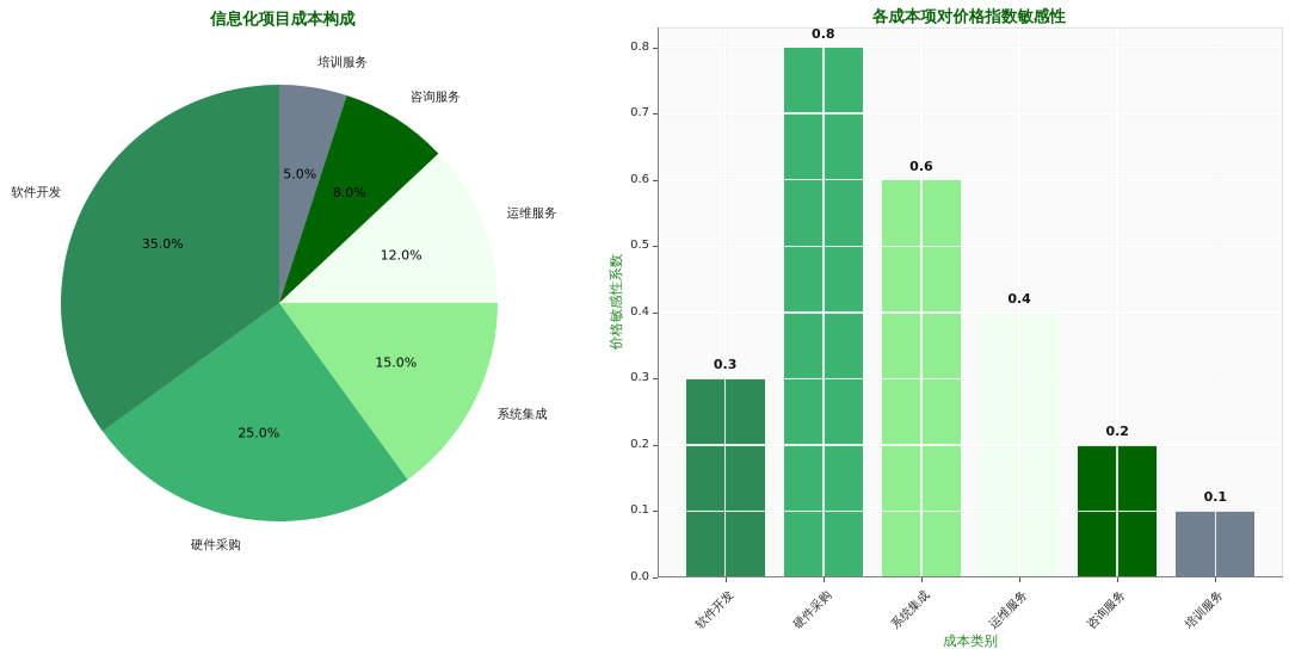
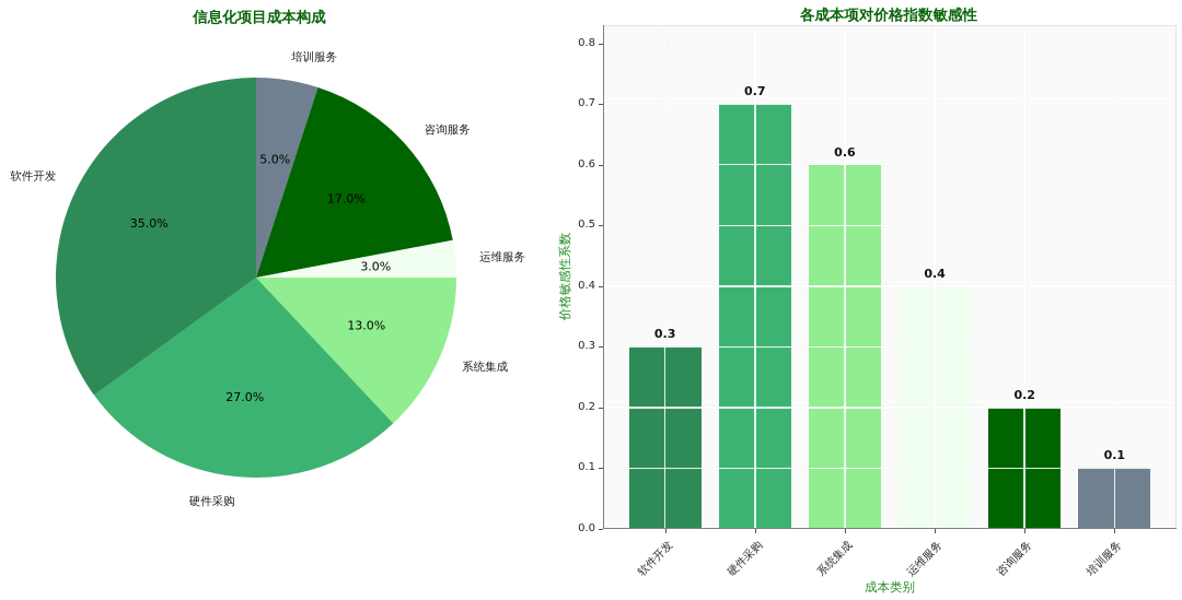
信息化项目成本构成/咨询服务: 8.0% -> 17.0%
信息化项目成本构成/运维服务: 12.0% -> 3.0%
信息化项目成本构成/系统集成: 15.0% -> 13.0%
信息化项目成本构成/硬件采购: 25.0% -> 27.0%
各成本项对价格指数敏感性/硬件采购: 0.8 -> 0.7
